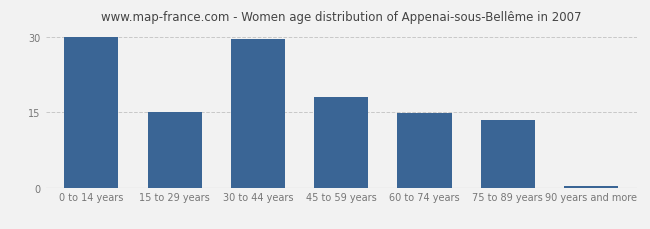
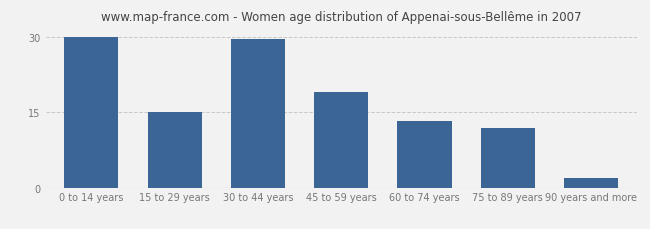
45 to 59 years: 18.0 -> 19.0
60 to 74 years: 14.8 -> 13.2
75 to 89 years: 13.5 -> 11.8
90 years and more: 0.3 -> 2.0
